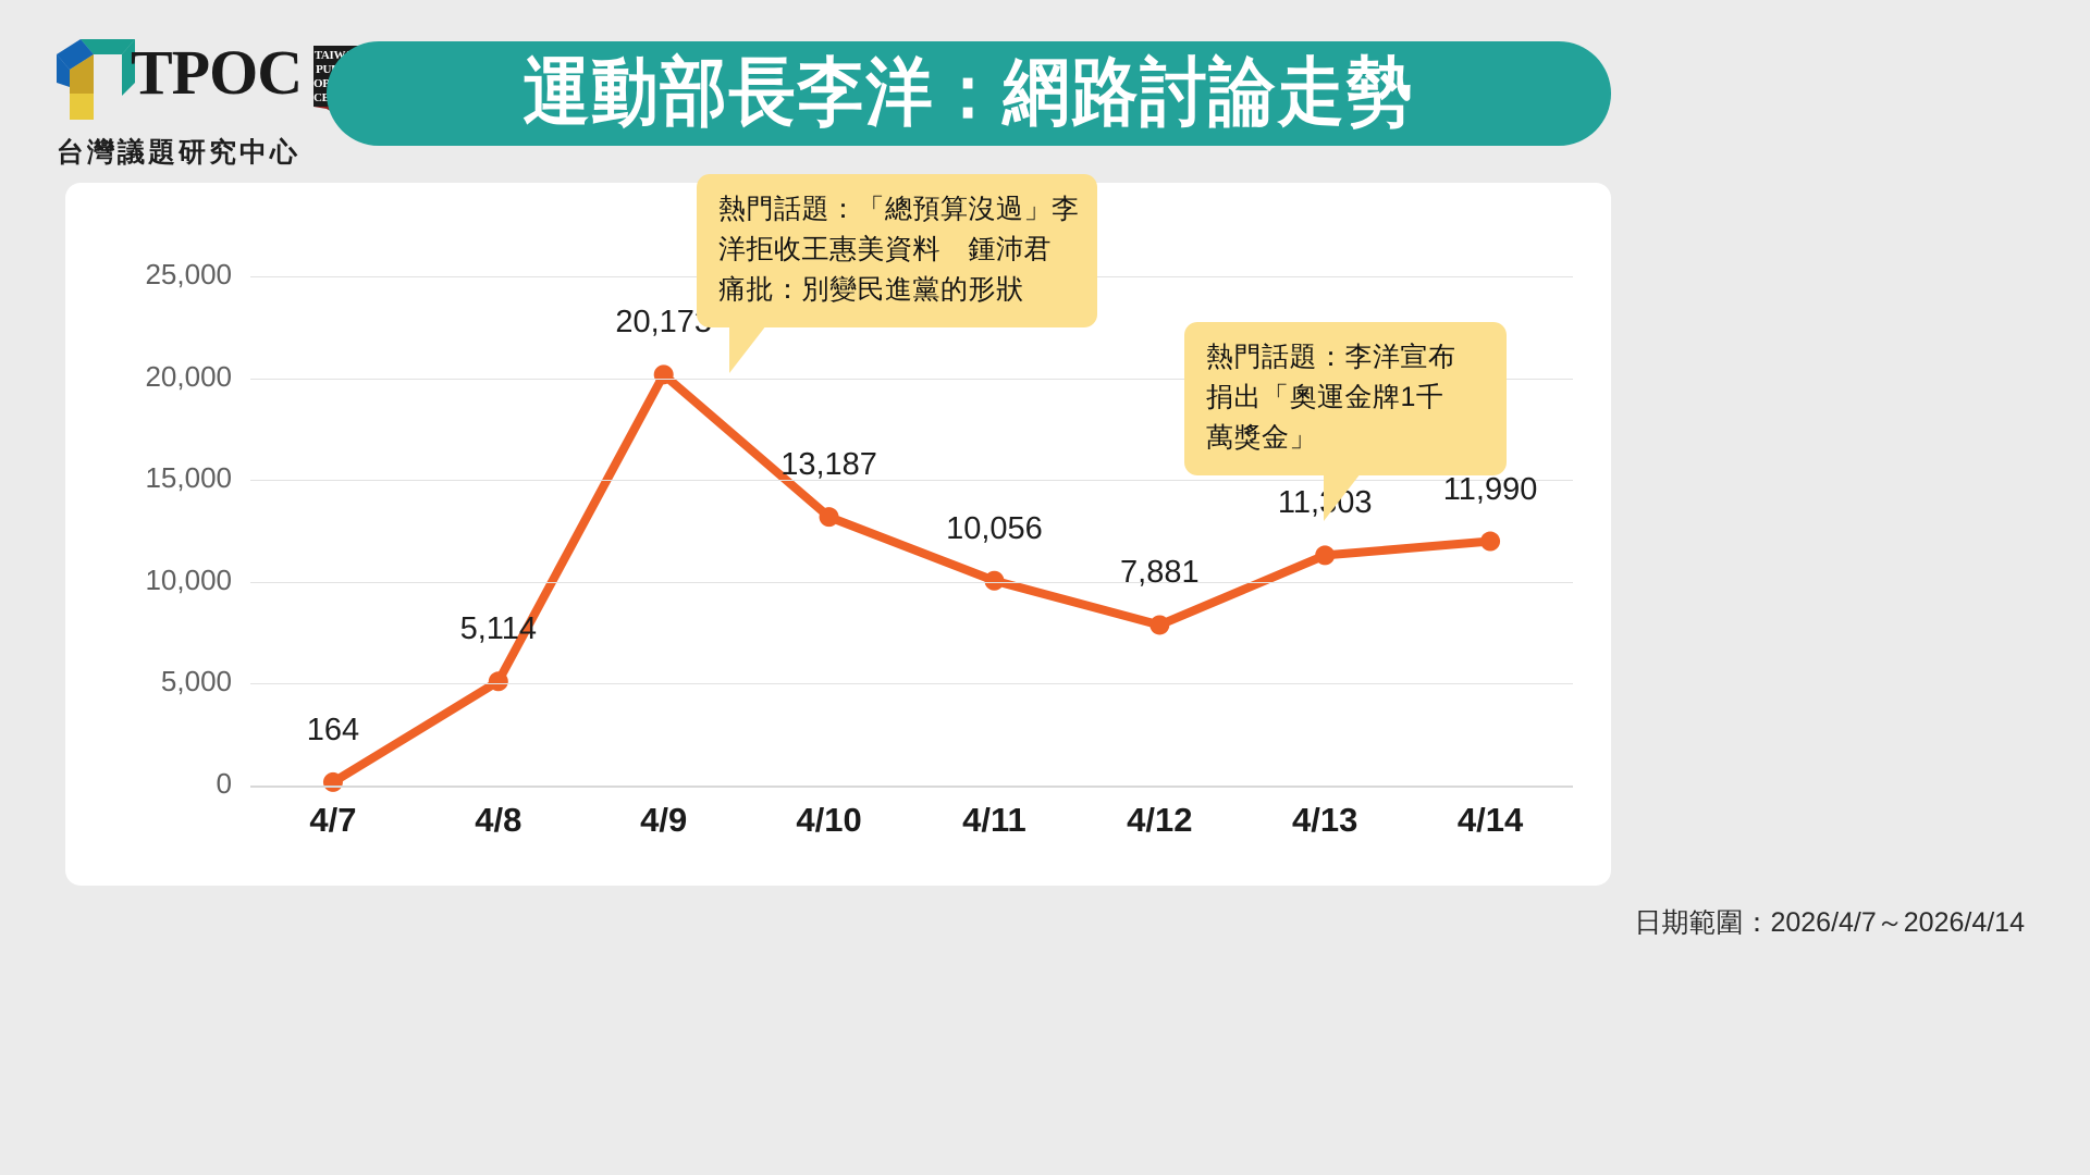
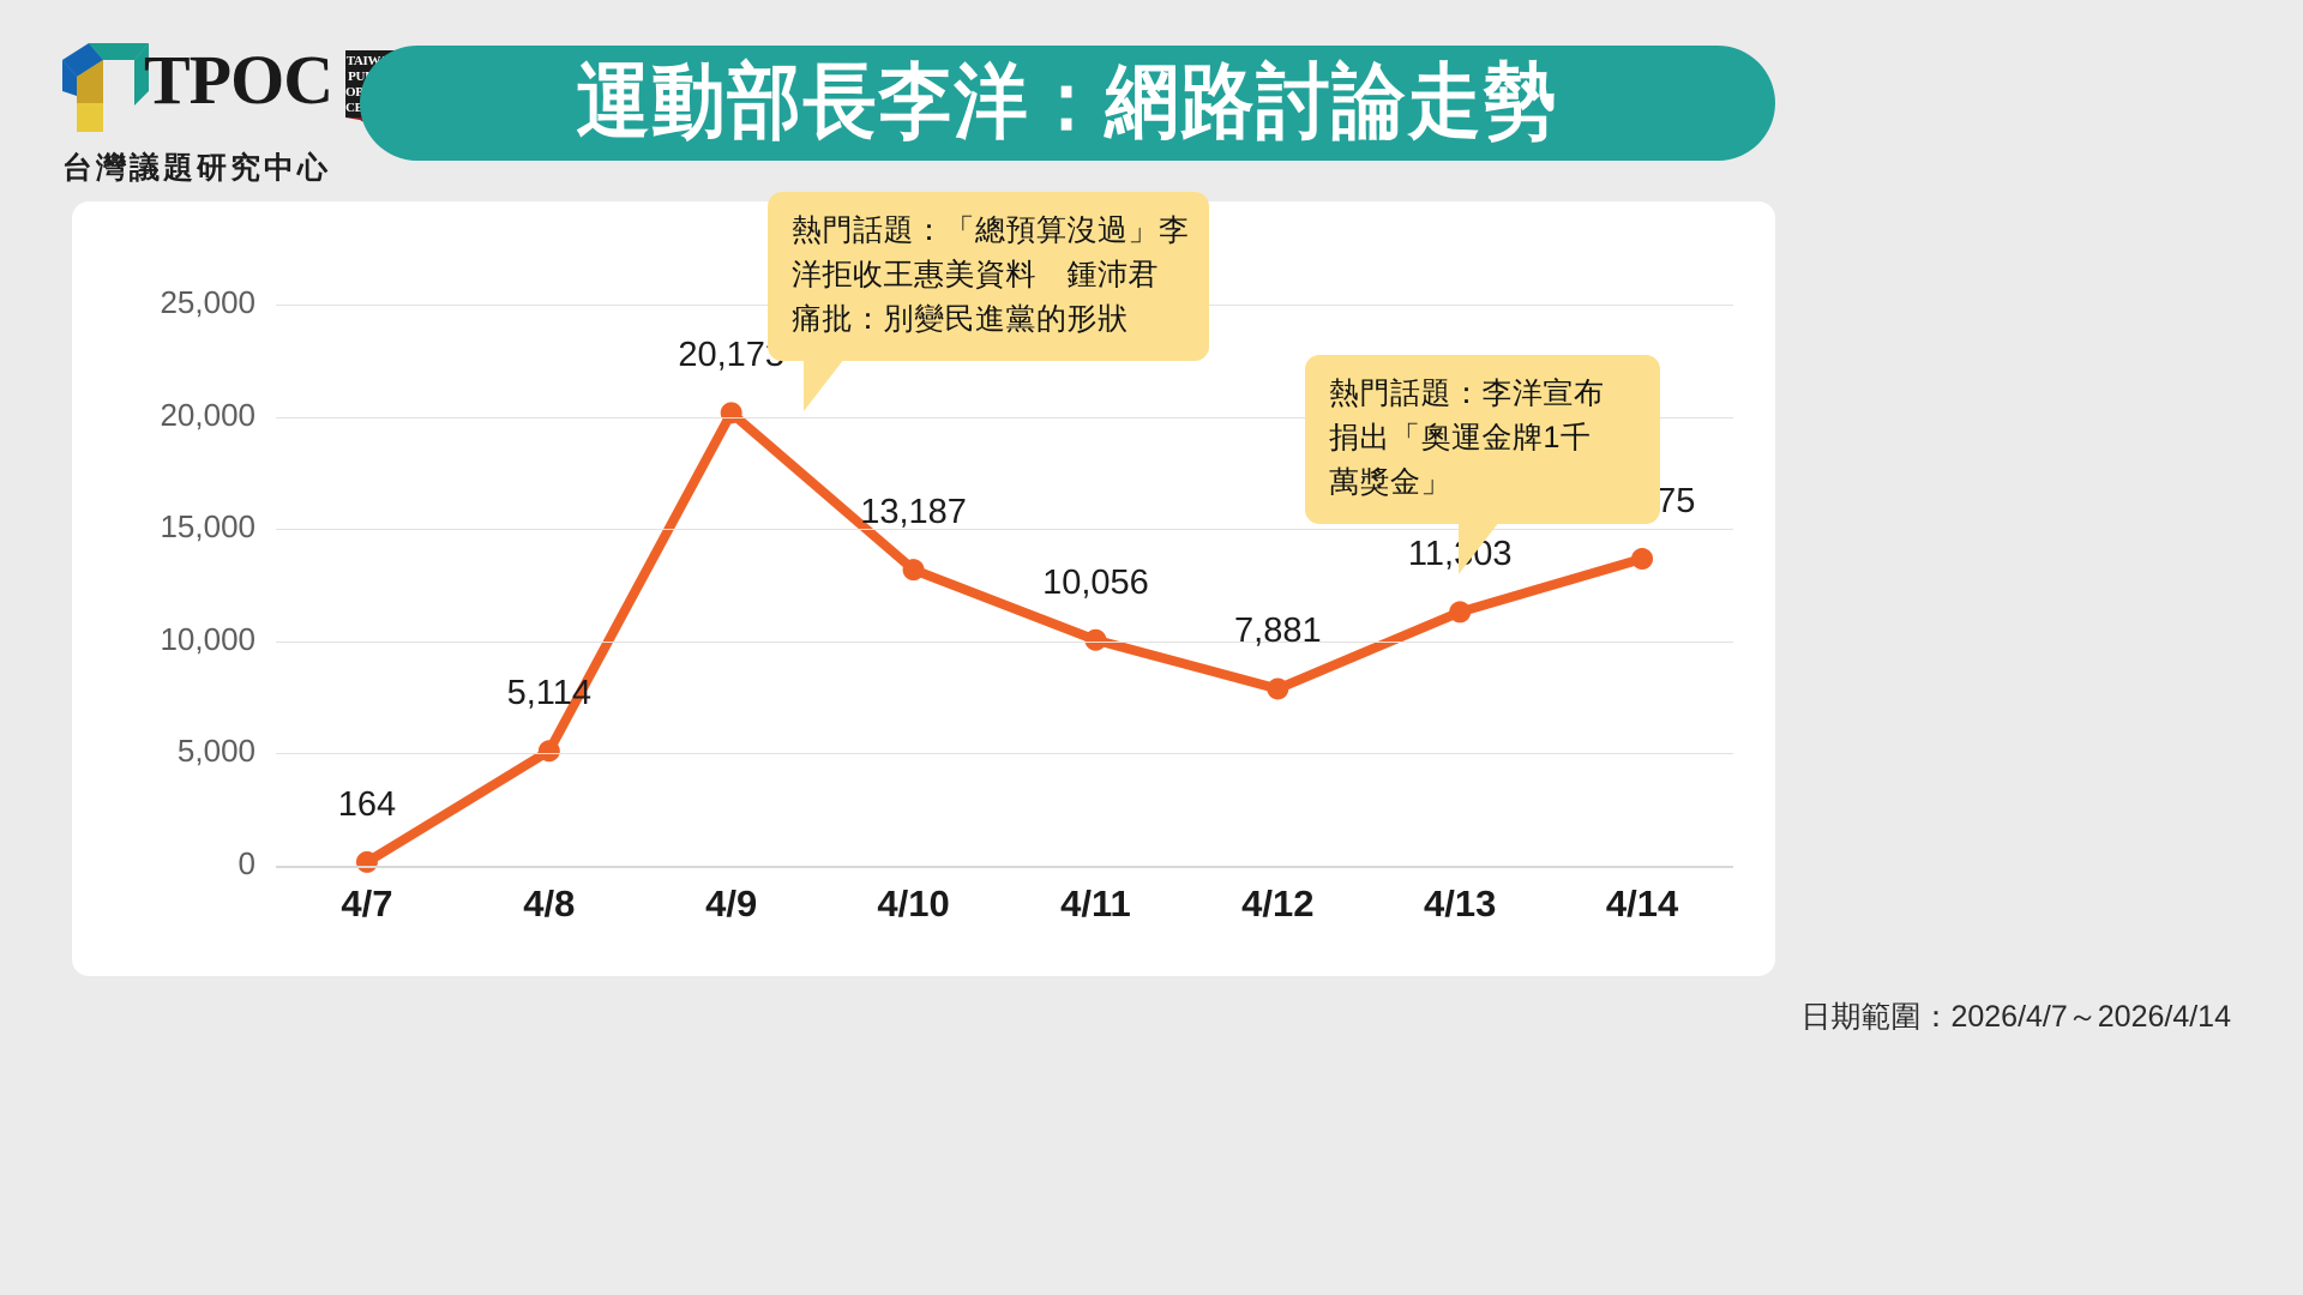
4/14: 11,990 -> 13,675
